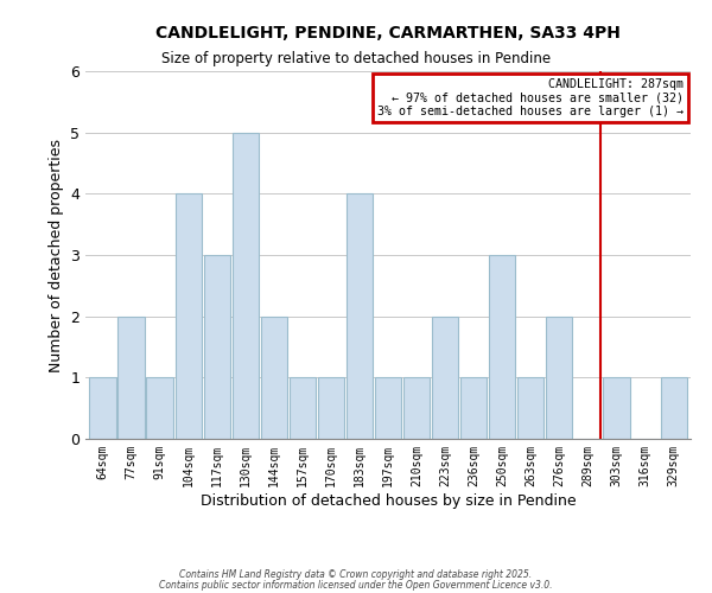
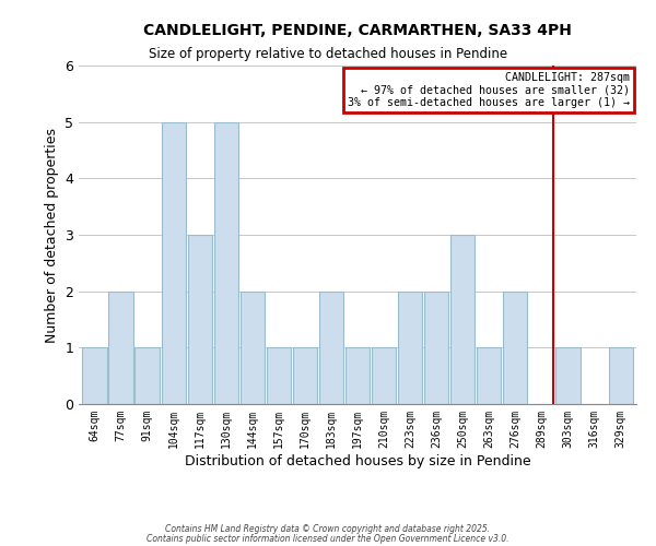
104sqm: 4 -> 5
183sqm: 4 -> 2
236sqm: 1 -> 2
